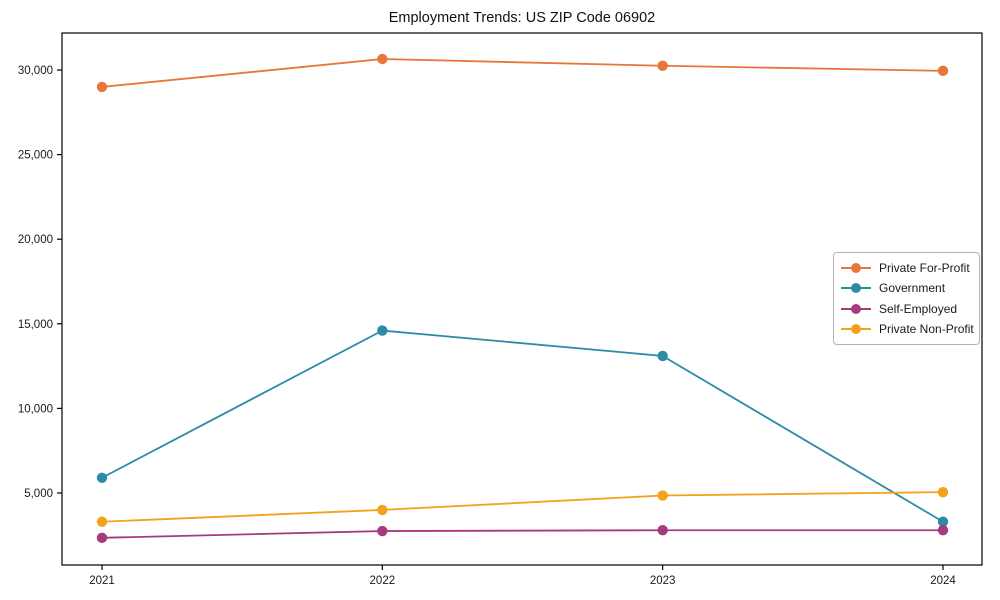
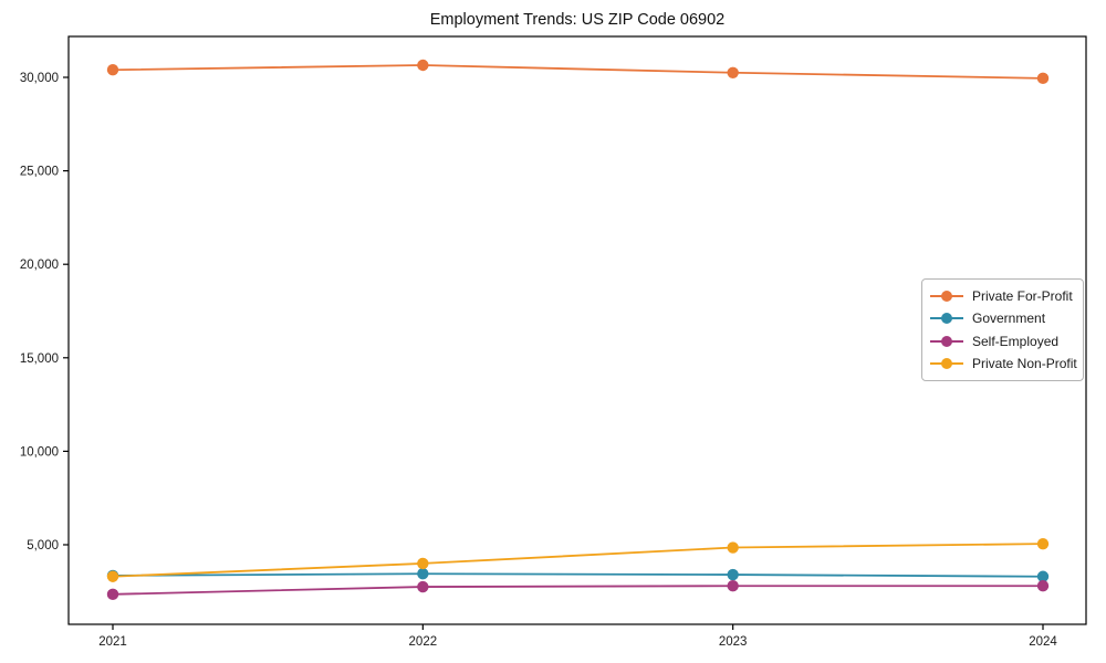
Private For-Profit/2021: 29000 -> 30400
Government/2021: 5900 -> 3400
Government/2022: 14600 -> 3400
Government/2023: 13100 -> 3400
